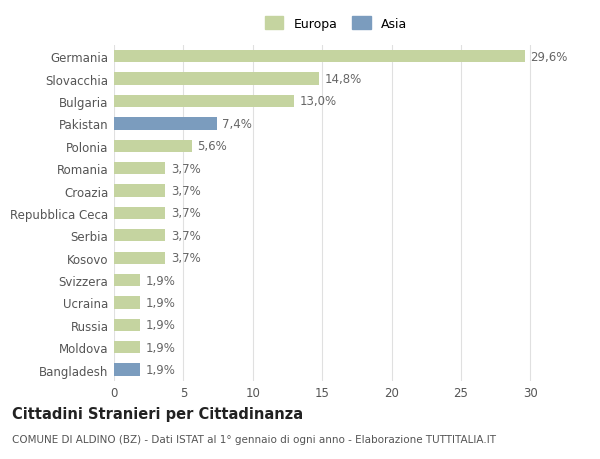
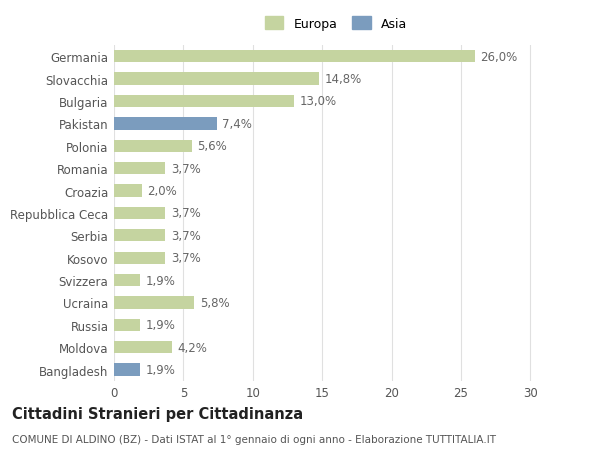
Germania: 29,6% -> 26,0%
Croazia: 3,7% -> 2,0%
Ucraina: 1,9% -> 5,8%
Moldova: 1,9% -> 4,2%
